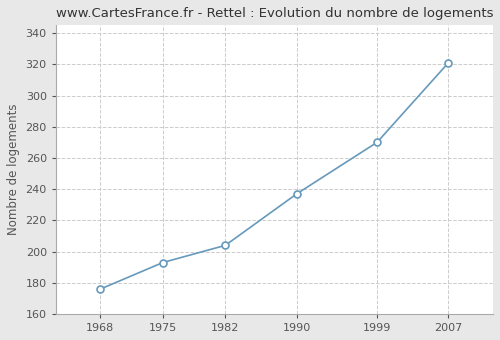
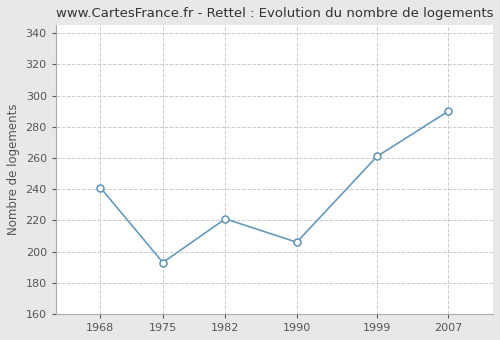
1968: 176 -> 241
1982: 204 -> 221
1990: 237 -> 206
1999: 270 -> 261
2007: 321 -> 290
